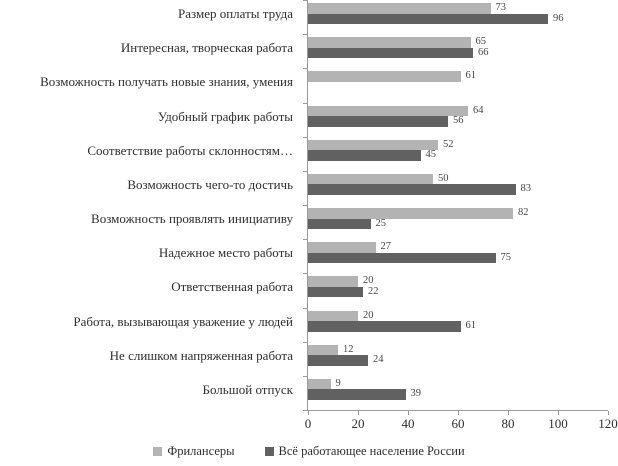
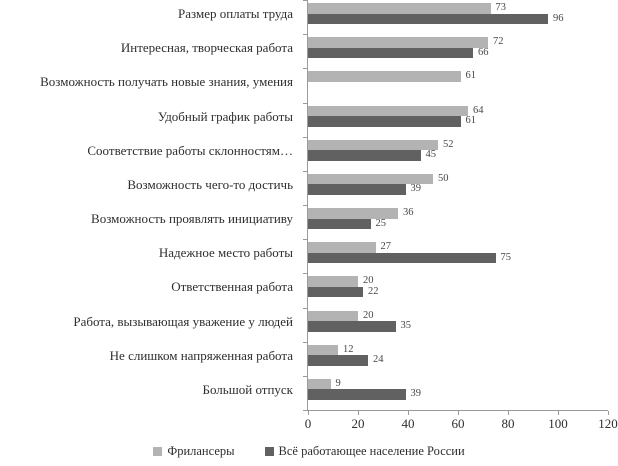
Фрилансеры/Интересная, творческая работа: 65 -> 72
Всё работающее население России/Удобный график работы: 56 -> 61
Всё работающее население России/Возможность чего-то достичь: 83 -> 39
Фрилансеры/Возможность проявлять инициативу: 82 -> 36
Всё работающее население России/Работа, вызывающая уважение у людей: 61 -> 35
